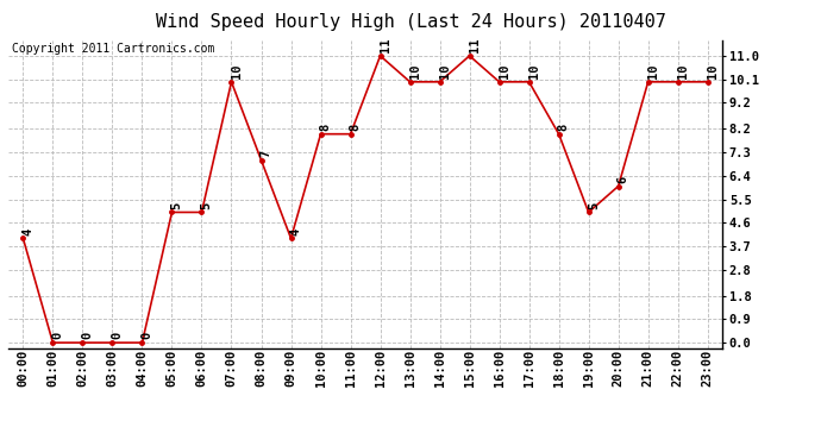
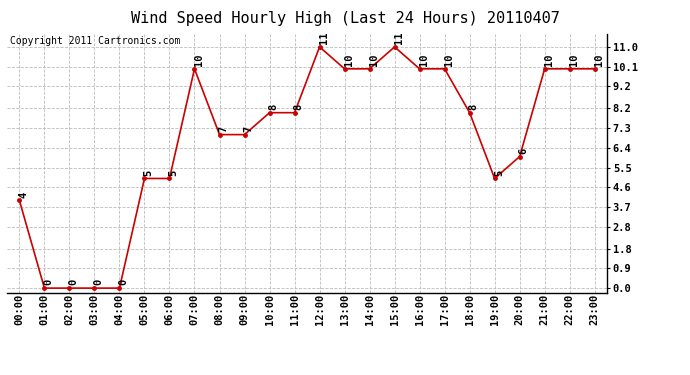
09:00: 4 -> 7
